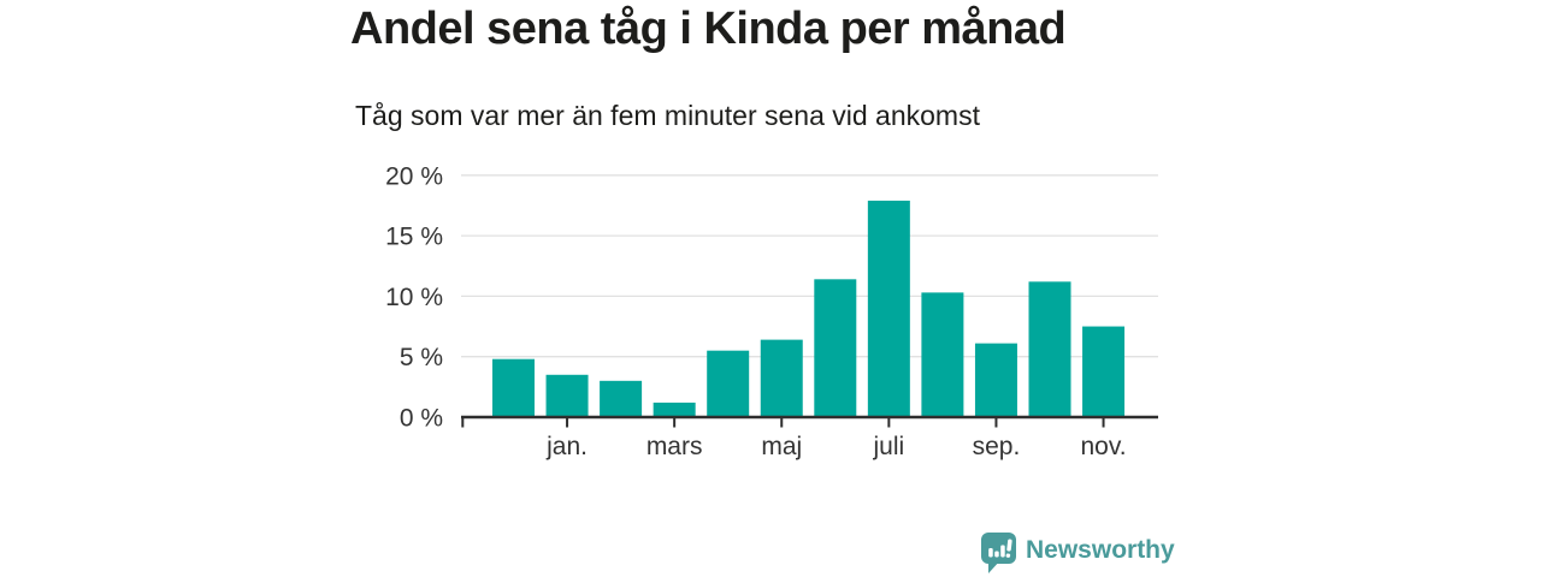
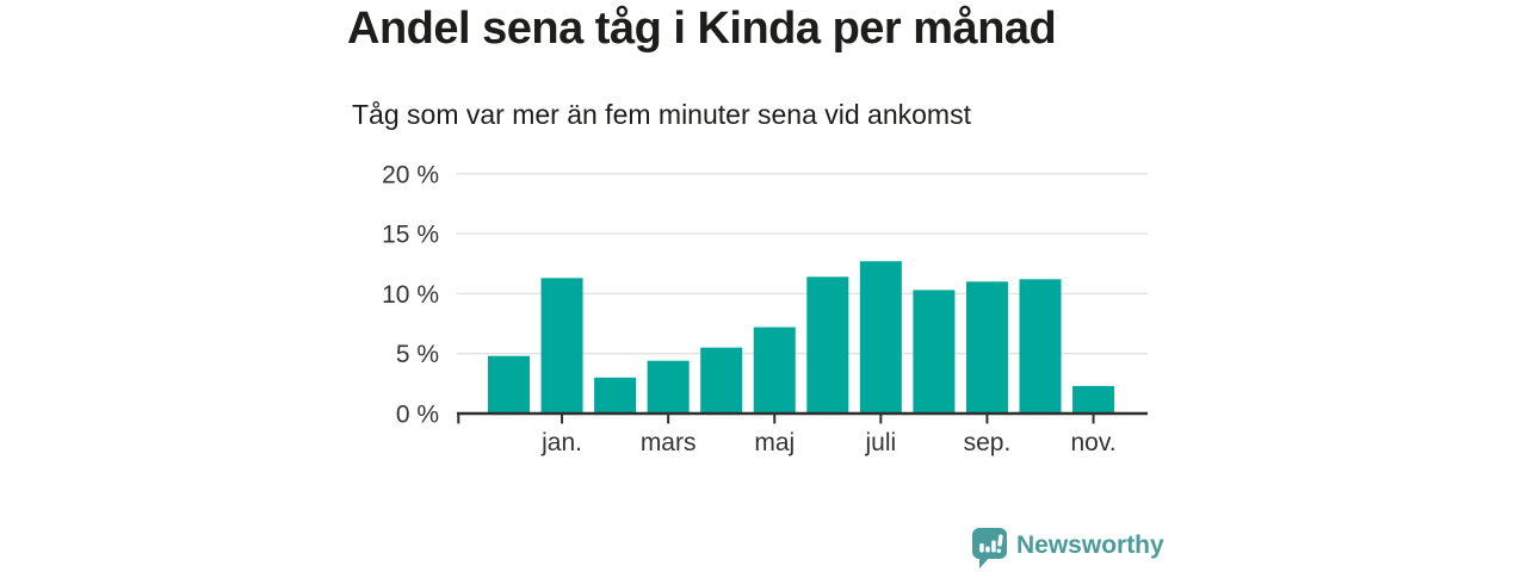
jan.: 3.5% -> 11.3%
mars: 1.2% -> 4.4%
maj: 6.4% -> 7.2%
juli: 17.9% -> 12.7%
sep.: 6.1% -> 11.0%
nov.: 7.5% -> 2.3%
